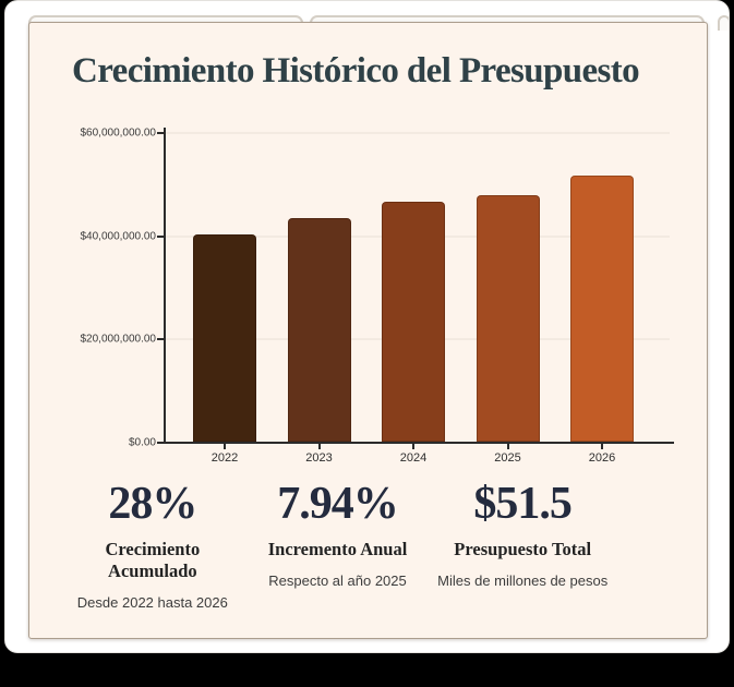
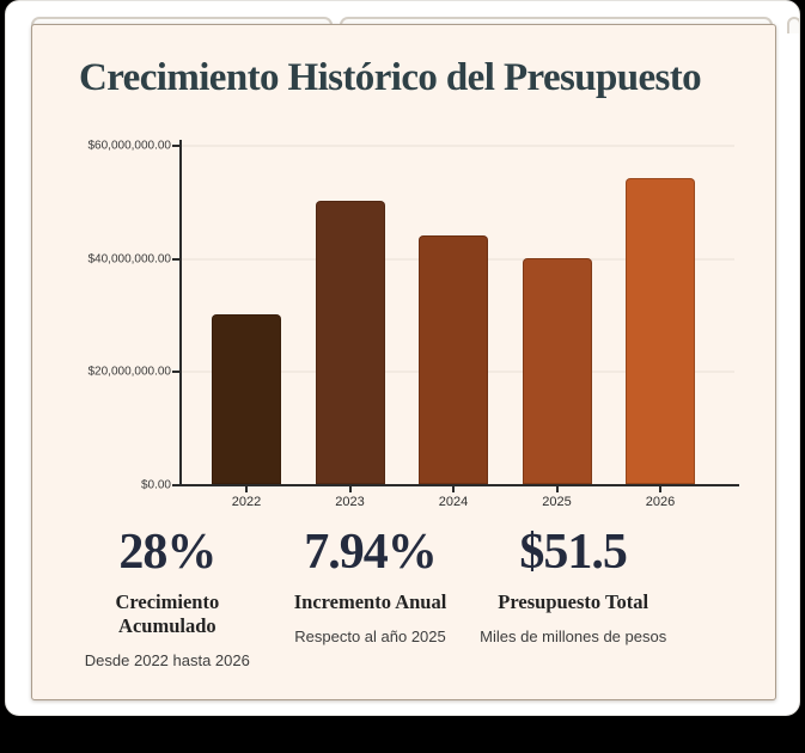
2022: $40000000 -> $30000000
2023: $43000000 -> $50000000
2024: $46000000 -> $44000000
2025: $48000000 -> $40000000
2026: $52000000 -> $54000000
